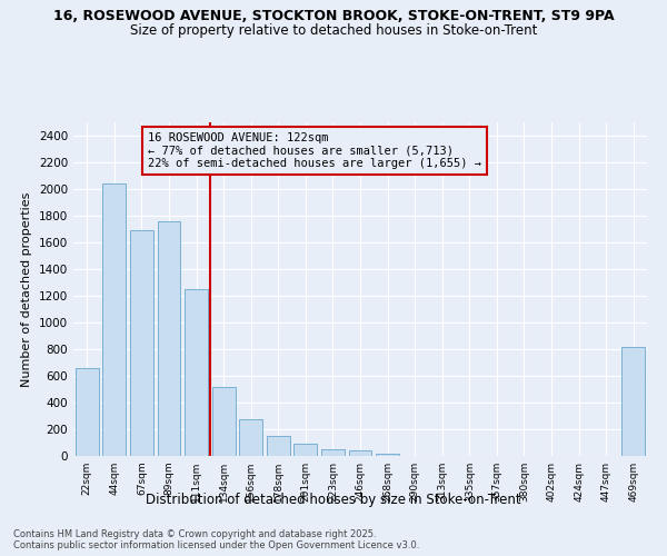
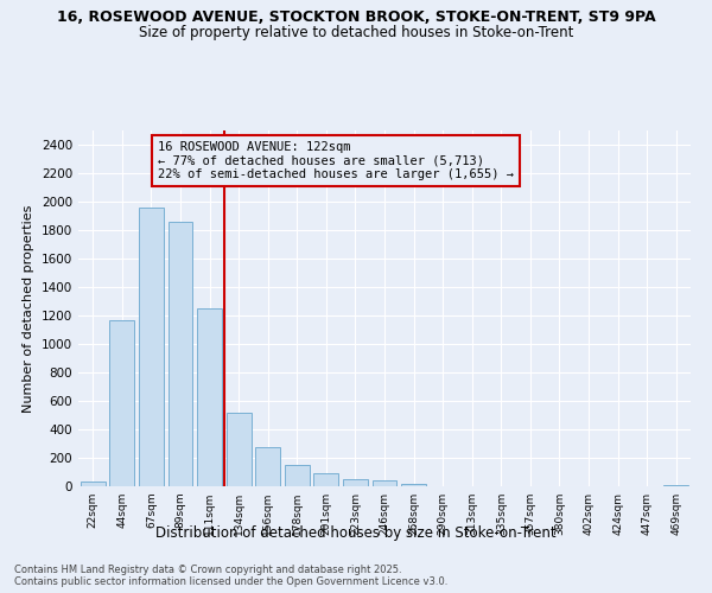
22sqm: 660 -> 30
44sqm: 2040 -> 1170
67sqm: 1690 -> 1960
89sqm: 1760 -> 1860
469sqm: 820 -> 0
